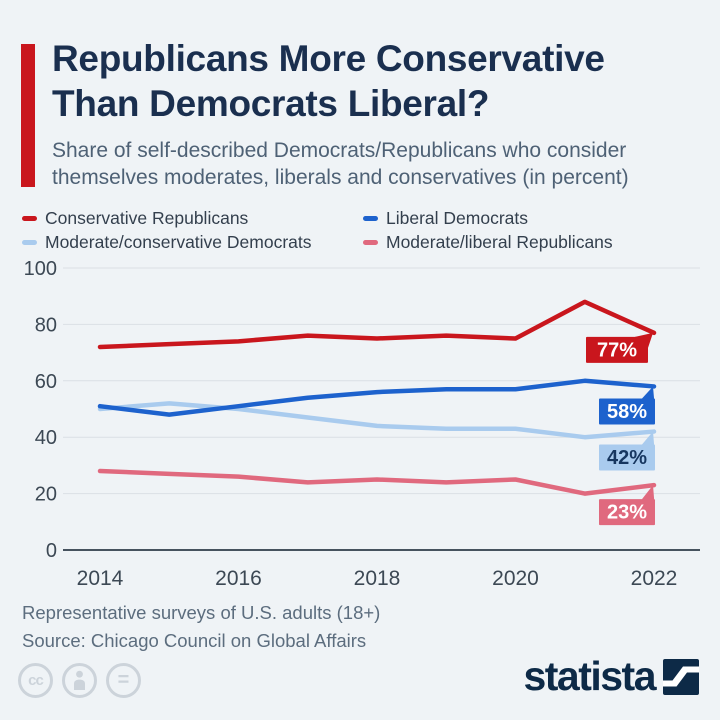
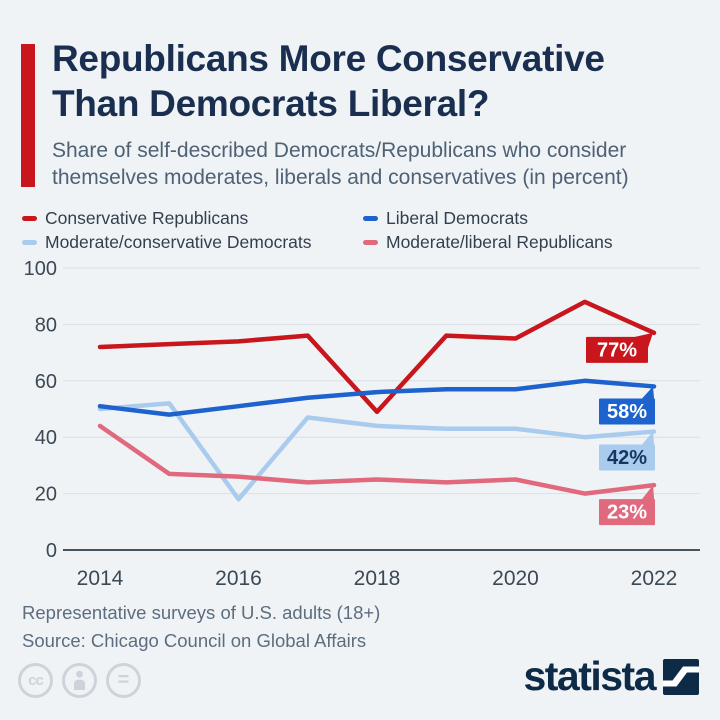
Moderate/liberal Republicans/2014: 28 -> 44
Moderate/conservative Democrats/2016: 50 -> 18
Conservative Republicans/2018: 75 -> 49
